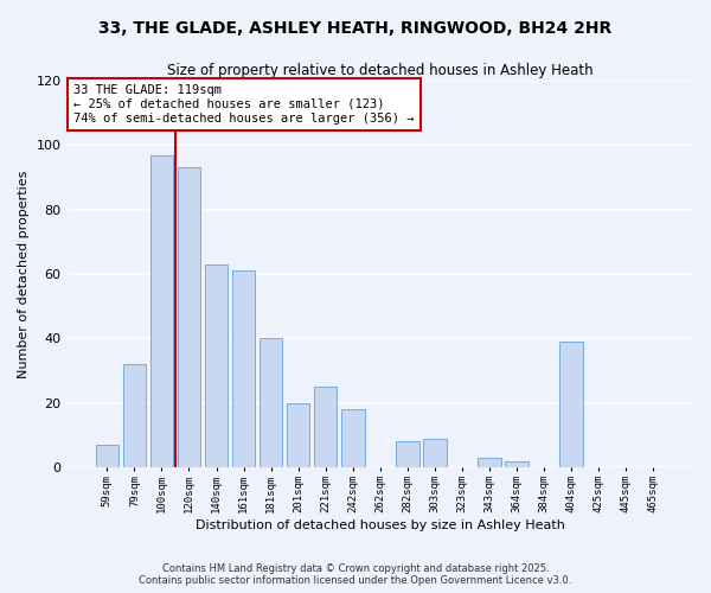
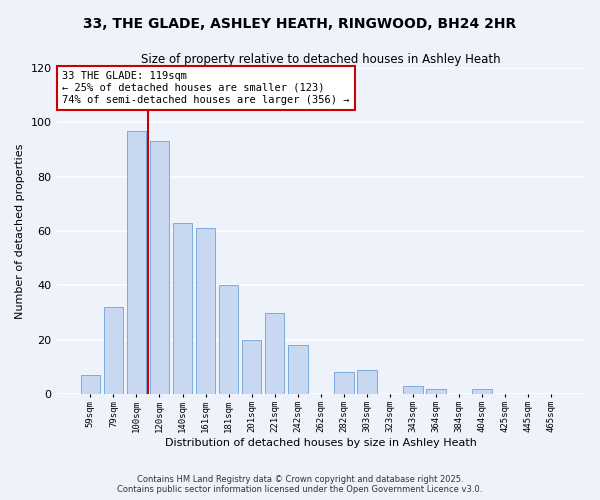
221sqm: 25 -> 30
404sqm: 39 -> 2
